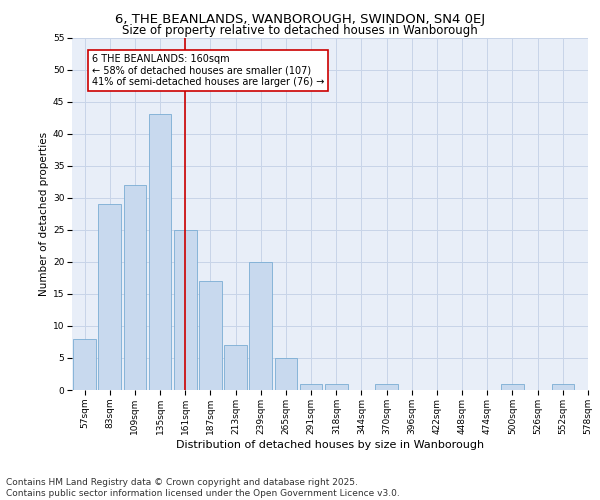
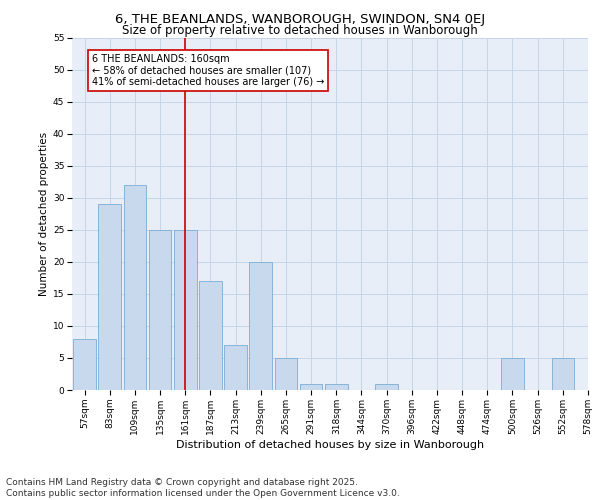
135sqm: 43 -> 25
500sqm: 1 -> 5
552sqm: 1 -> 5
